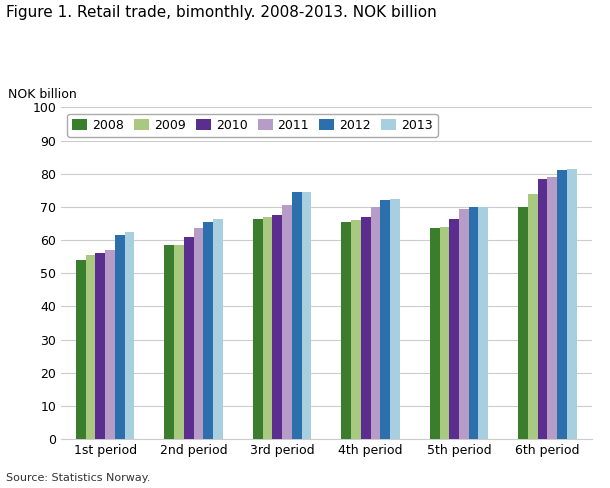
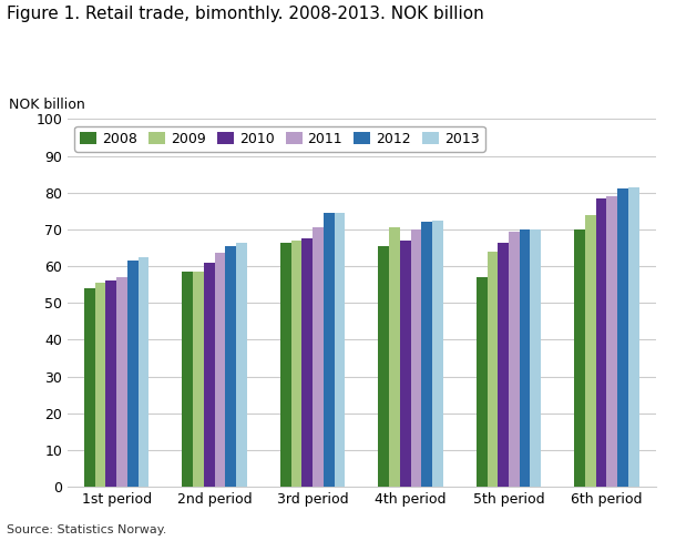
2009/4th period: 66.0 -> 70.5
2008/5th period: 63.5 -> 57.0
